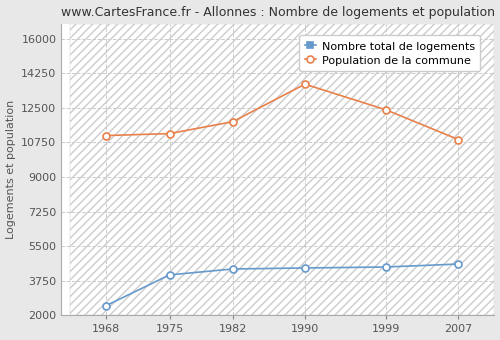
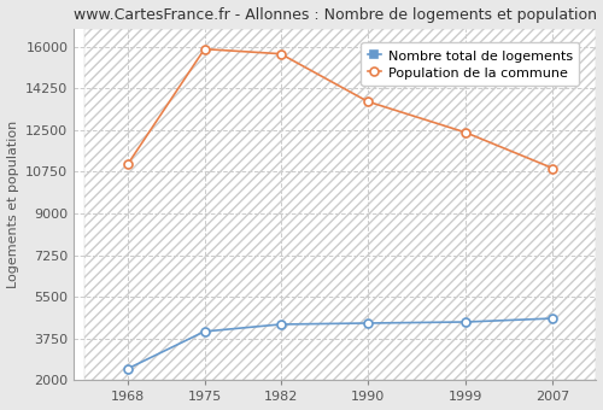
Population de la commune/1975: 11200 -> 15900
Population de la commune/1982: 11800 -> 15700
